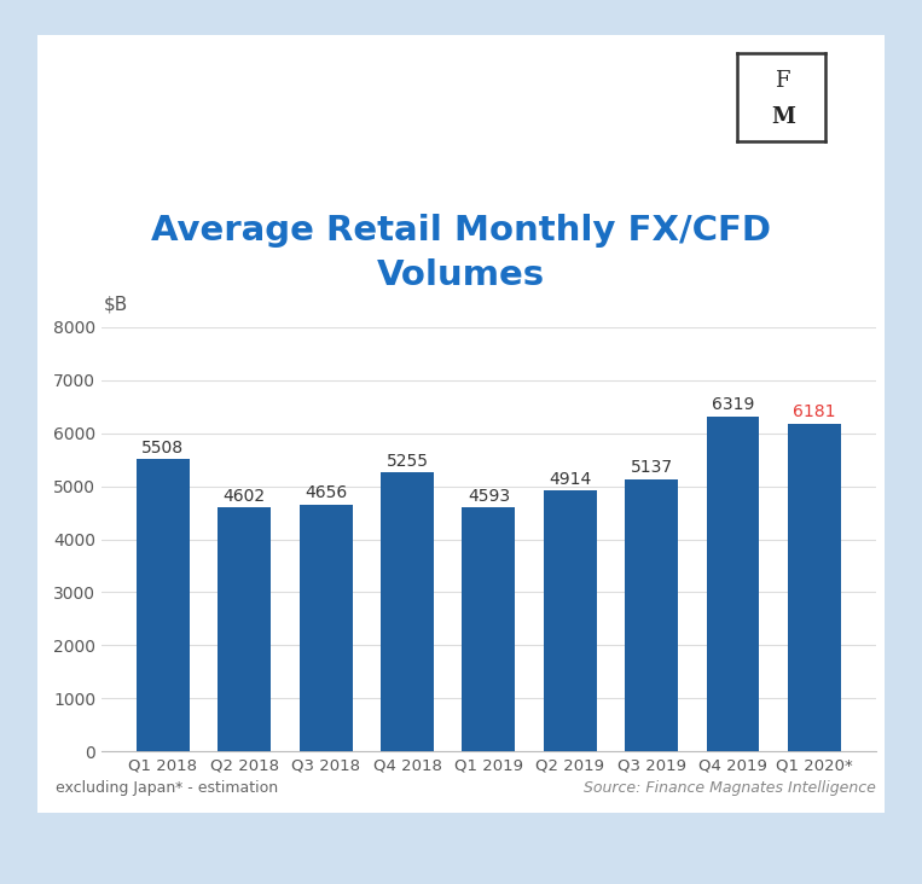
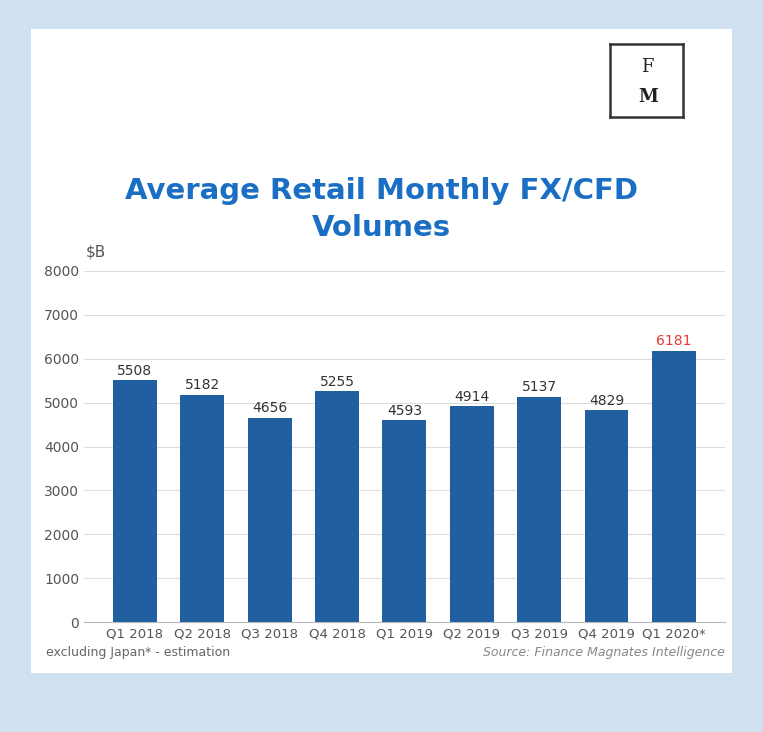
Q2 2018: 4602 -> 5182
Q4 2019: 6319 -> 4829
